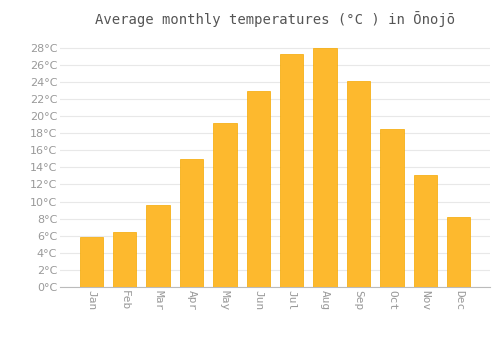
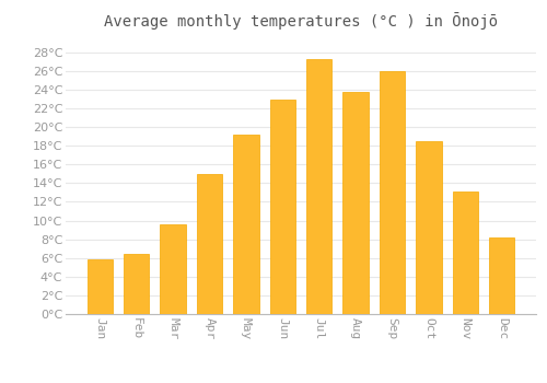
Aug: 28.0°C -> 23.8°C
Sep: 24.1°C -> 26.0°C
